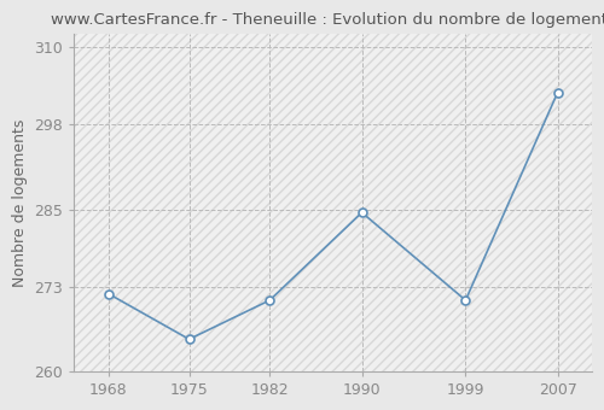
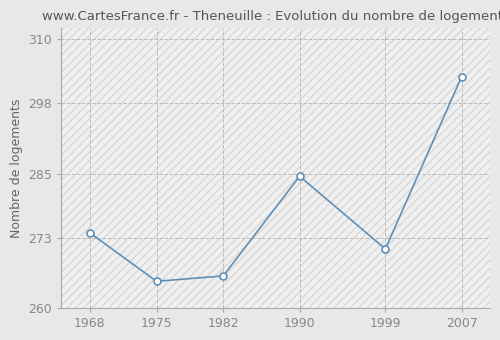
1968: 272.0 -> 274.0
1982: 271.0 -> 266.0
